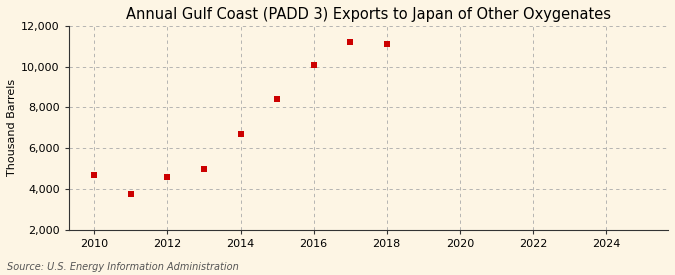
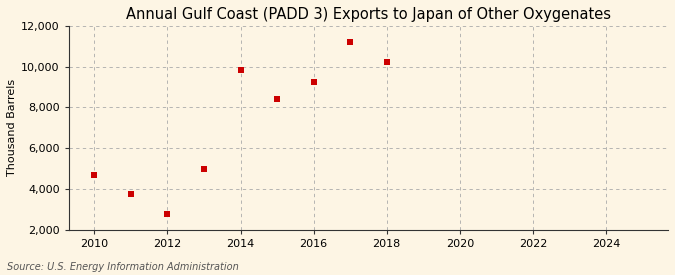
2012: 4,600 -> 2,750
2014: 6,700 -> 9,850
2016: 10,100 -> 9,250
2018: 11,100 -> 10,250
